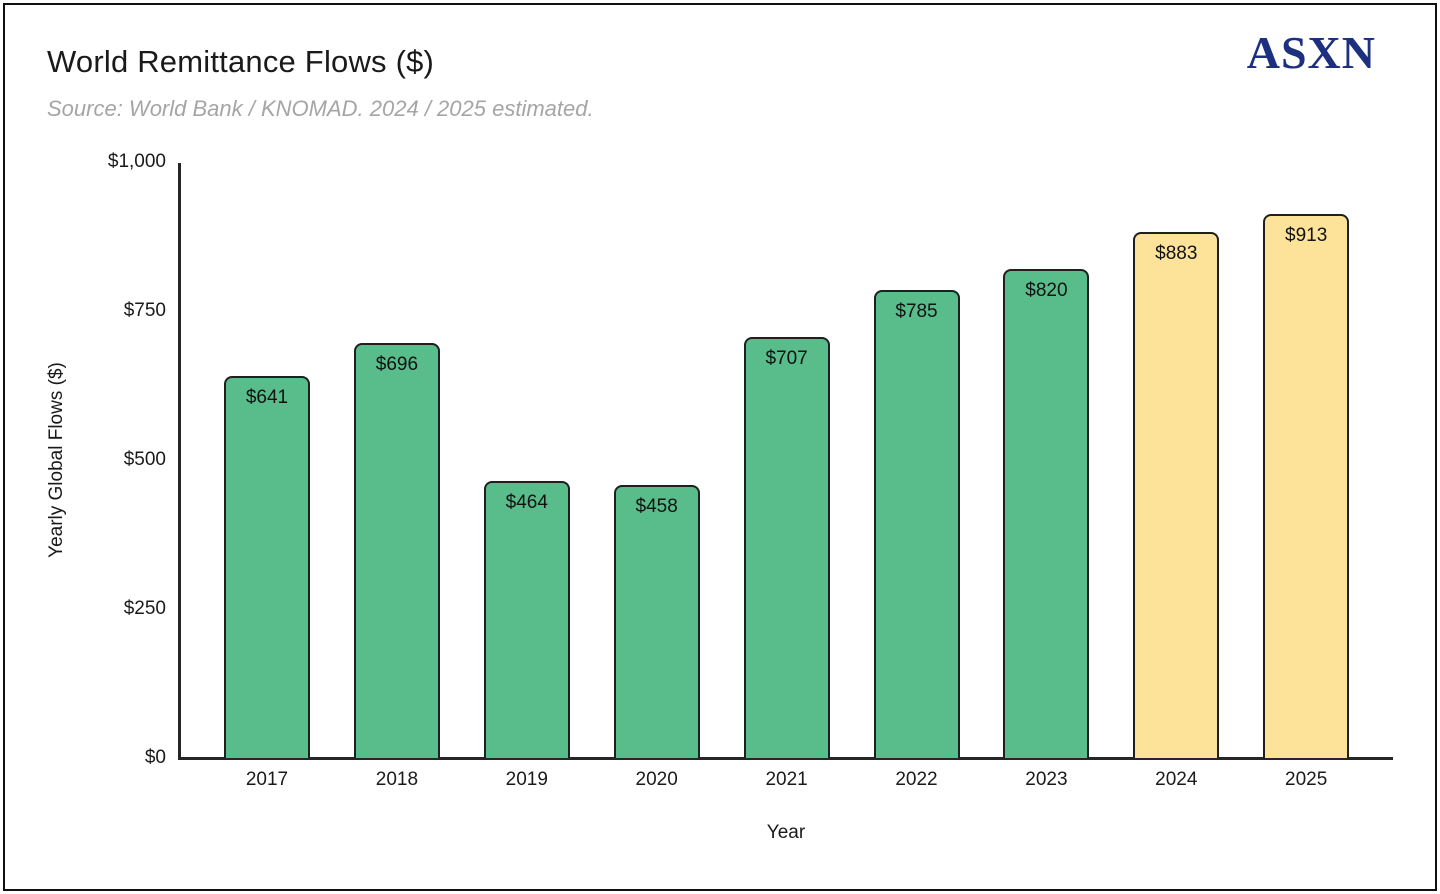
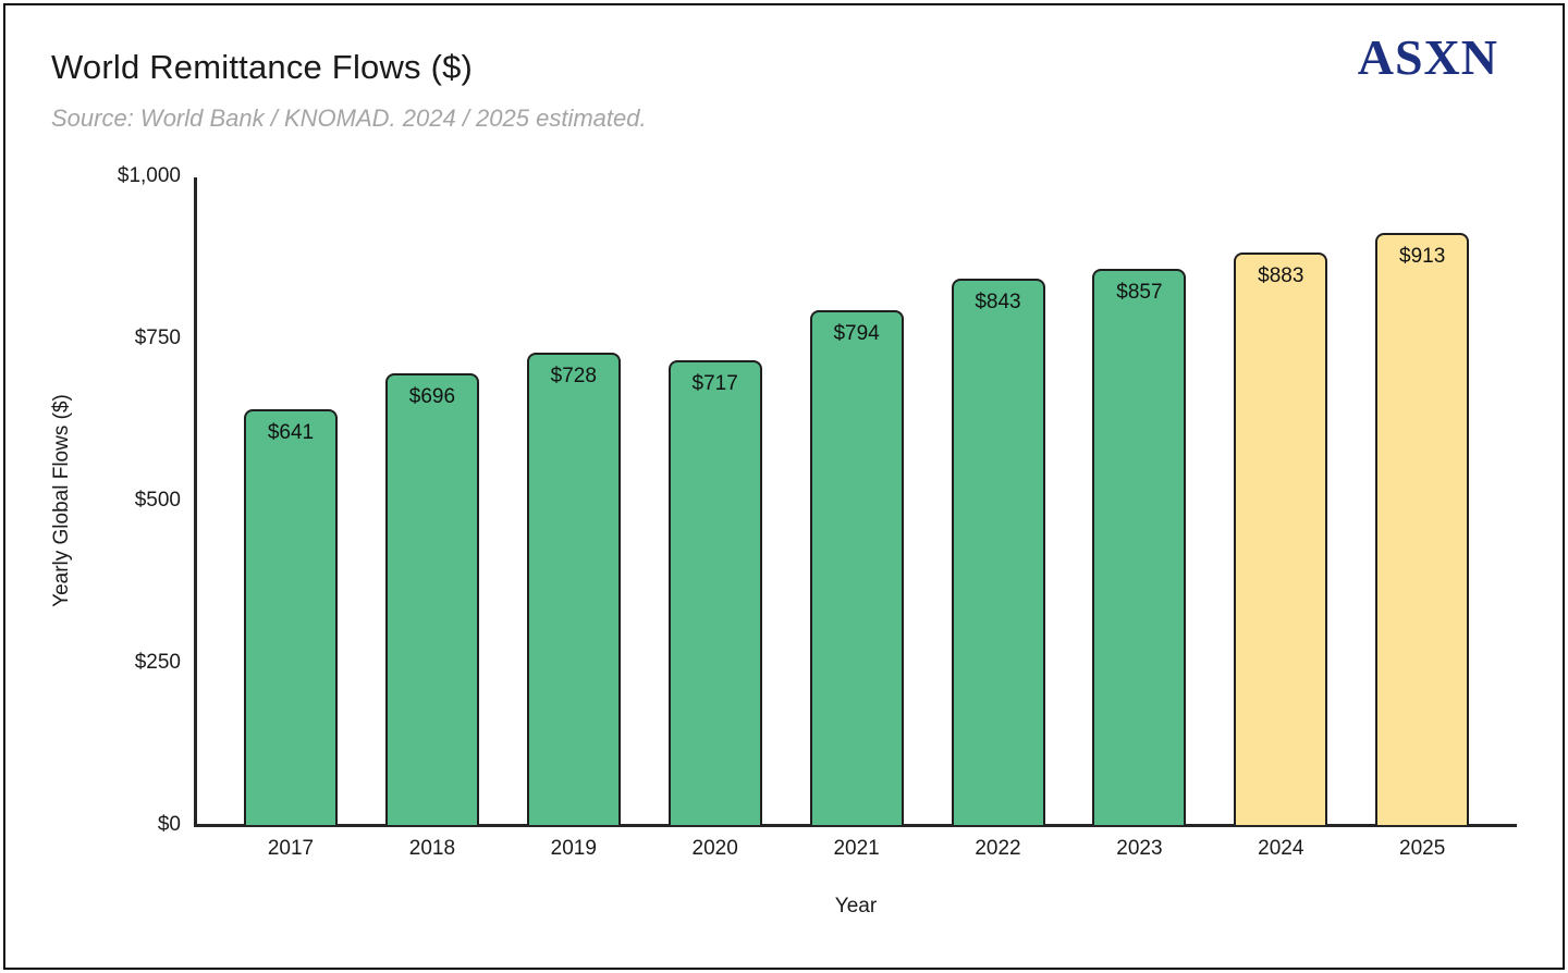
2019: $464 -> $728
2020: $458 -> $717
2021: $707 -> $794
2022: $785 -> $843
2023: $820 -> $857
